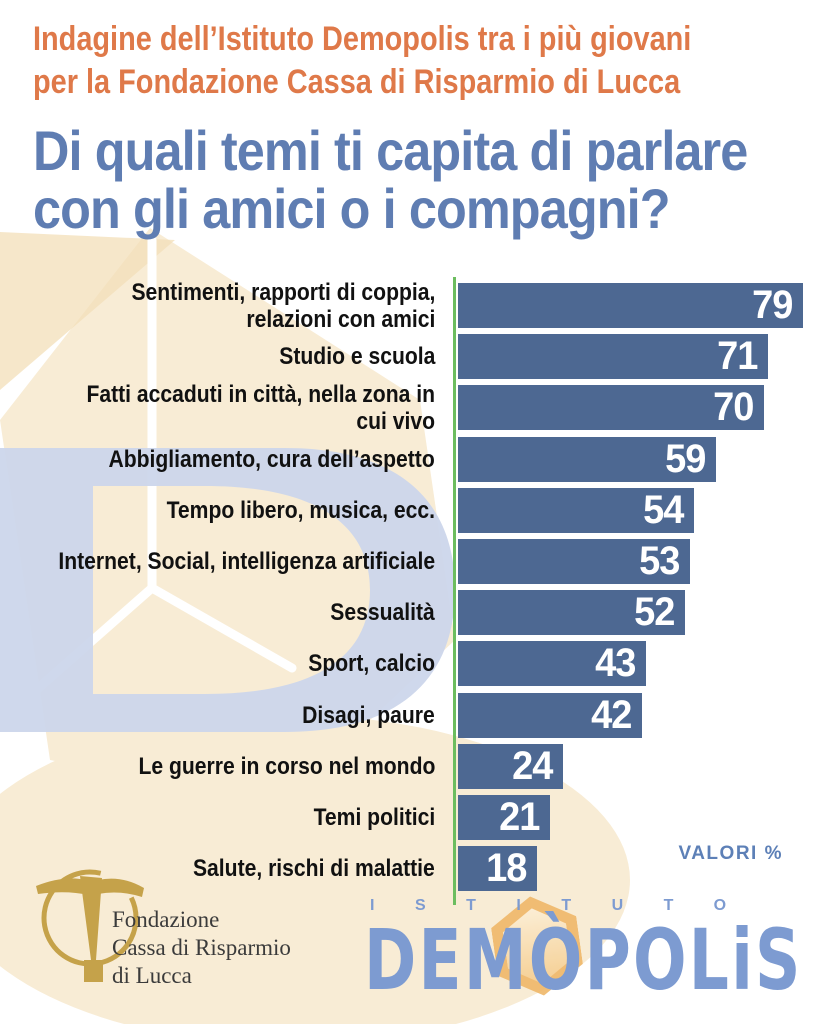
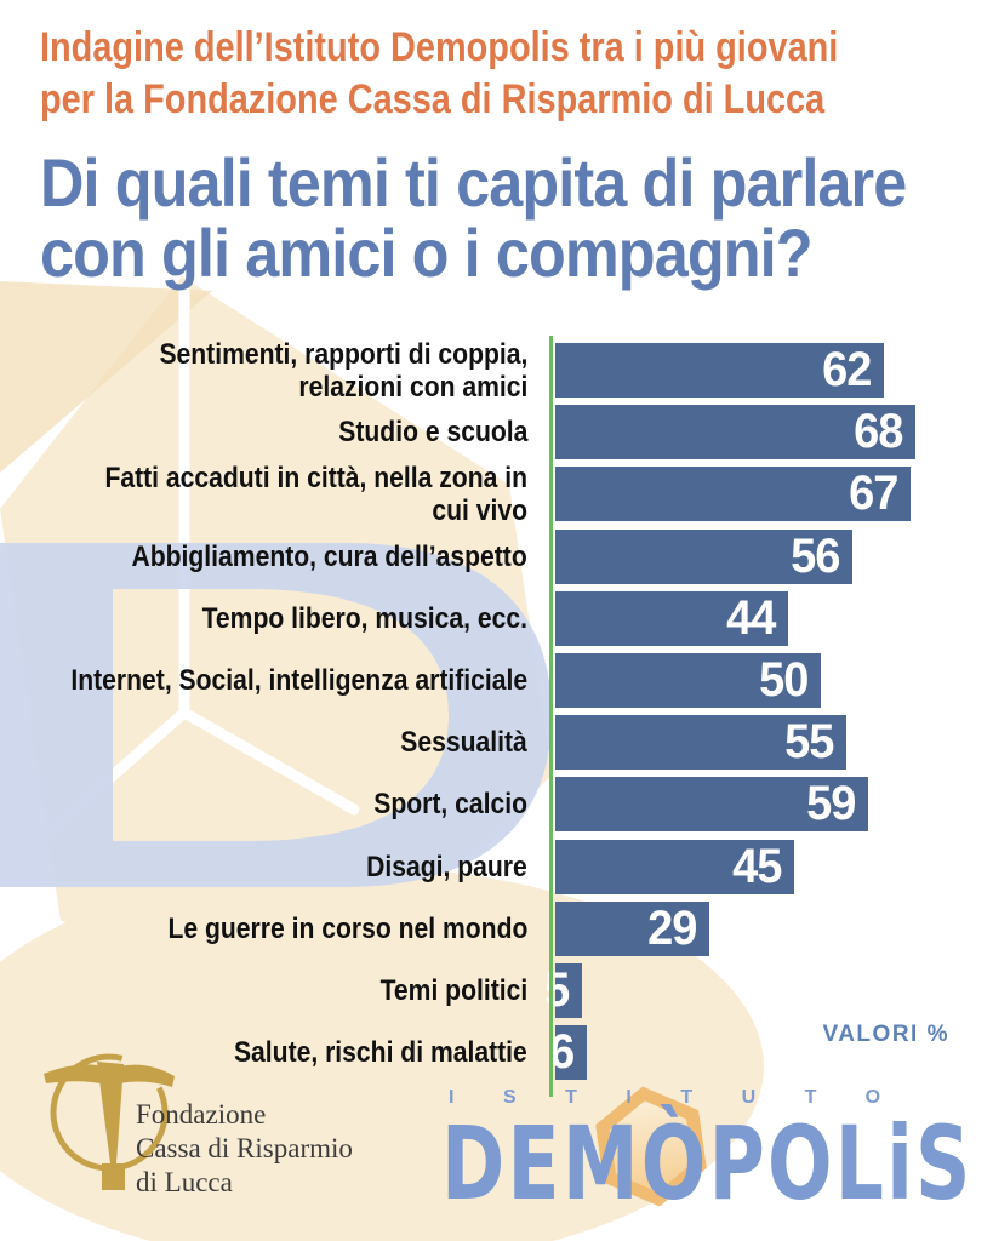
Sentimenti, rapporti di coppia, relazioni con amici: 79 -> 62
Studio e scuola: 71 -> 68
Fatti accaduti in città, nella zona in cui vivo: 70 -> 67
Abbigliamento, cura dell’aspetto: 59 -> 56
Tempo libero, musica, ecc.: 54 -> 44
Internet, Social, intelligenza artificiale: 53 -> 50
Sessualità: 52 -> 55
Sport, calcio: 43 -> 59
Disagi, paure: 42 -> 45
Le guerre in corso nel mondo: 24 -> 29
Temi politici: 21 -> 5
Salute, rischi di malattie: 18 -> 6
